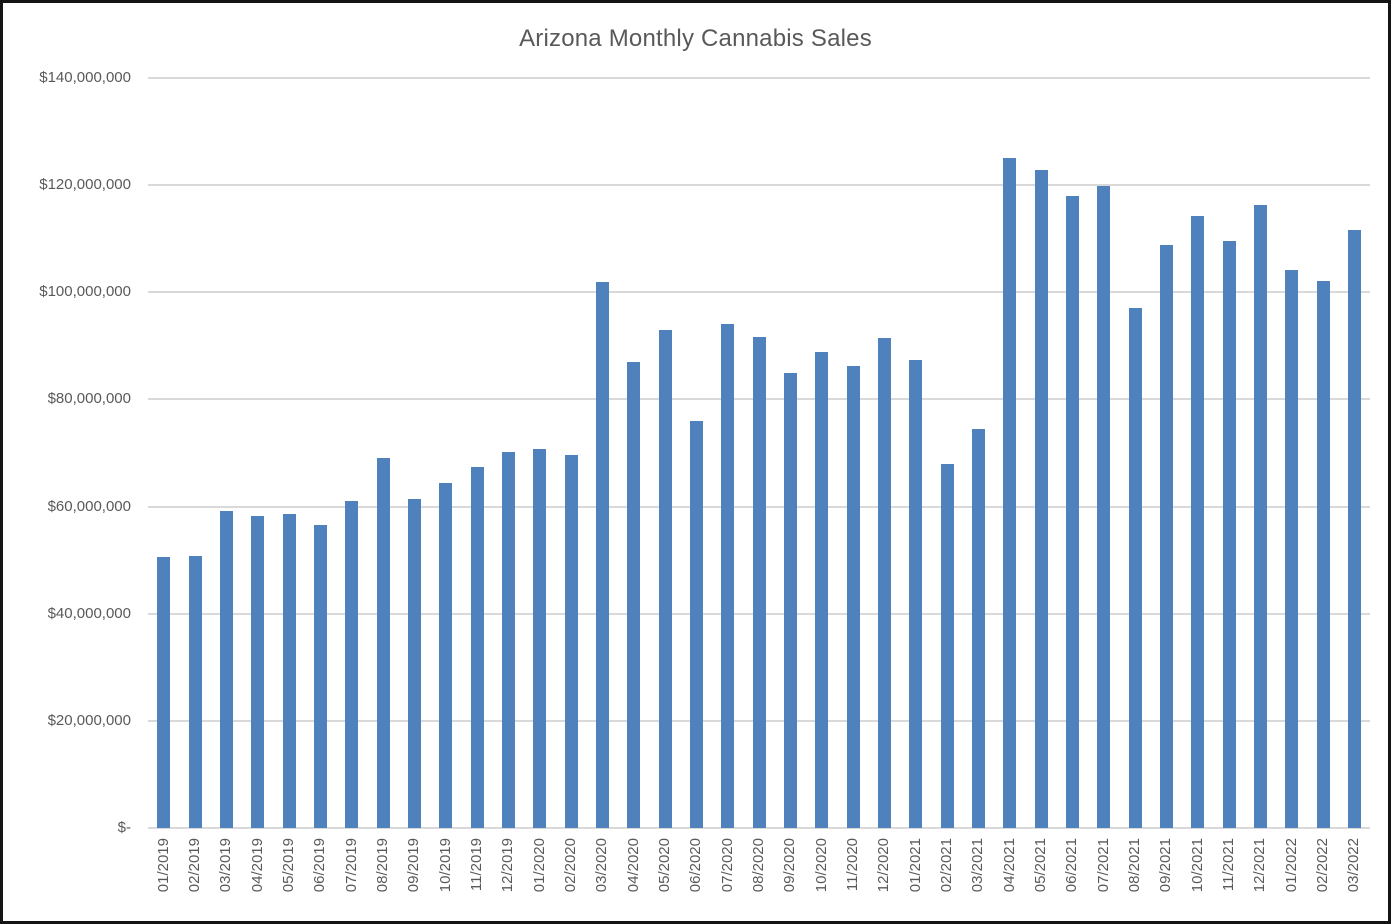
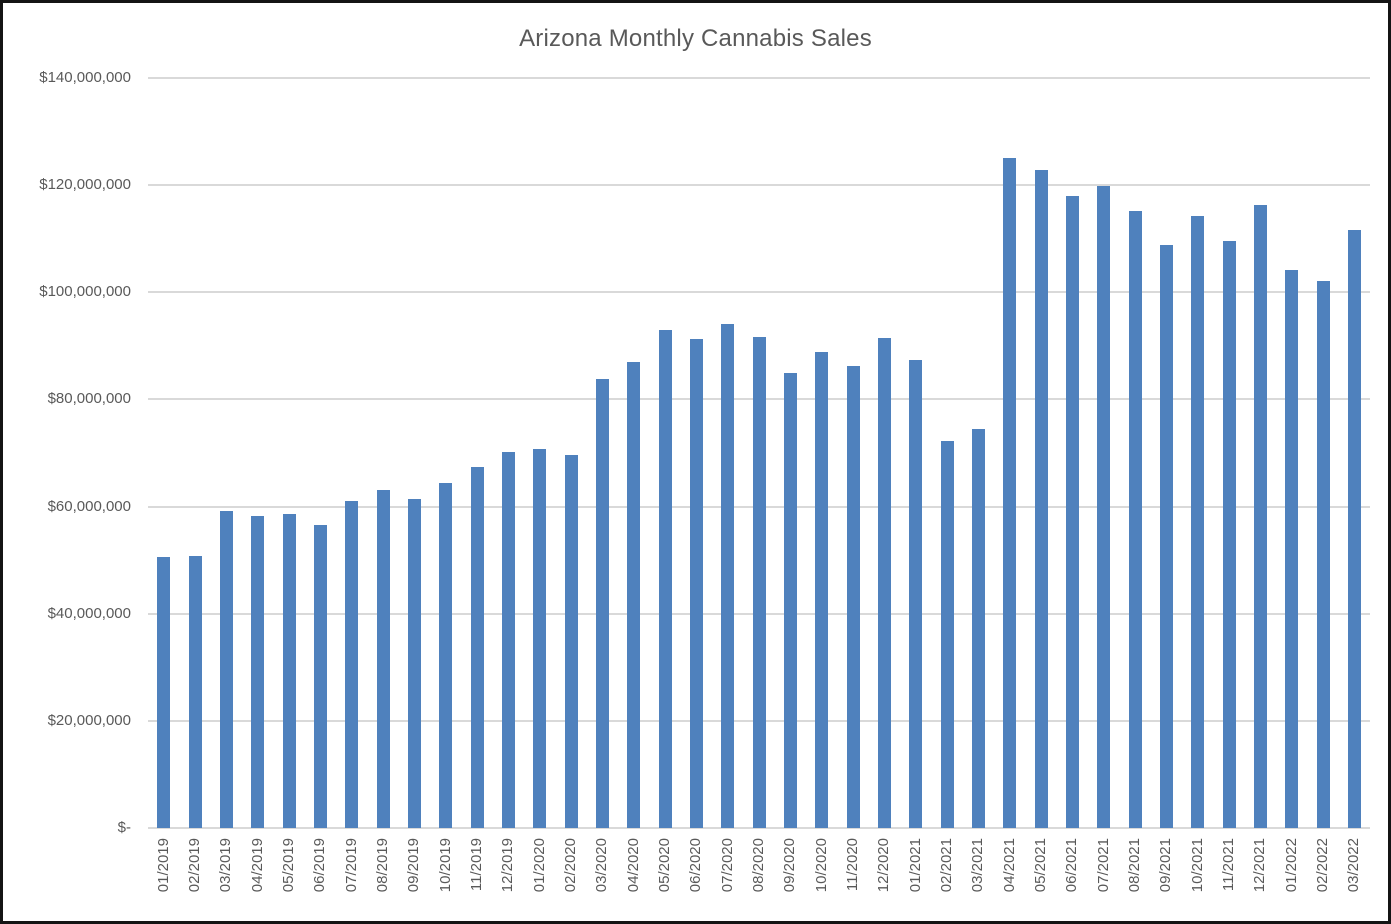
08/2019: $69000000 -> $63000000
03/2020: $102000000 -> $84000000
06/2020: $76000000 -> $91000000
02/2021: $68000000 -> $72000000
08/2021: $97000000 -> $115000000
